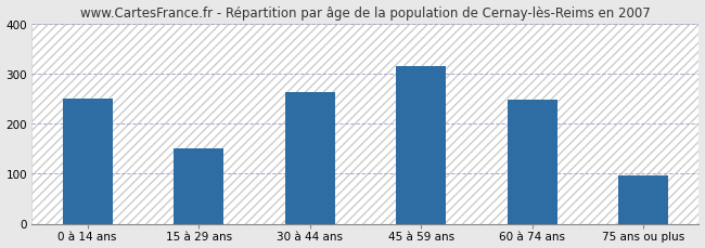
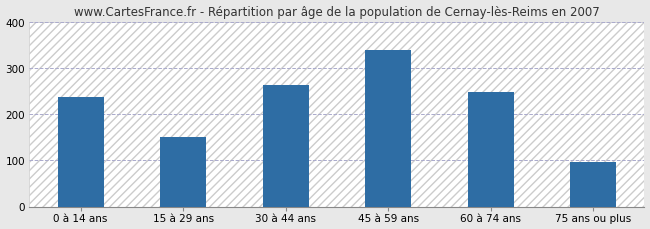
0 à 14 ans: 250 -> 236
45 à 59 ans: 315 -> 338
